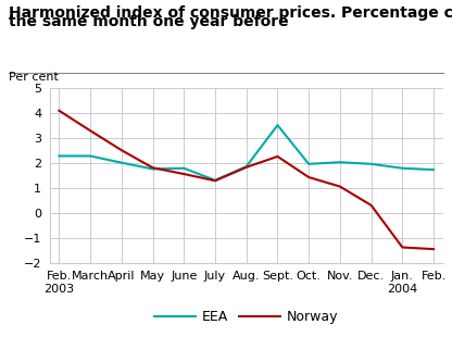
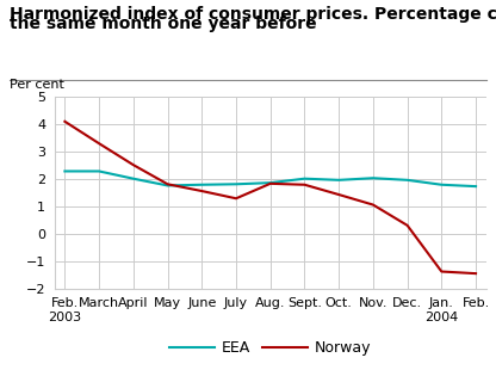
EEA/July: 1.30 -> 1.80
EEA/Sept.: 3.50 -> 2.00
Norway/Sept.: 2.25 -> 1.78
